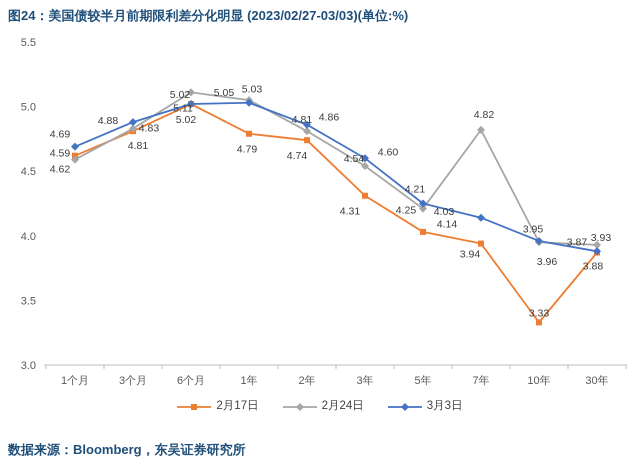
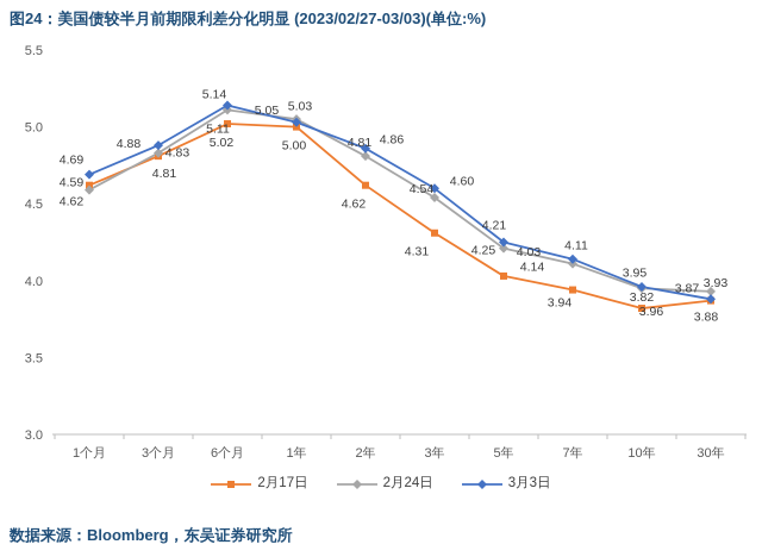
3月3日/6个月: 5.02 -> 5.14
2月17日/1年: 4.79 -> 5.00
2月17日/2年: 4.74 -> 4.62
2月24日/7年: 4.82 -> 4.11
2月17日/10年: 3.33 -> 3.82
